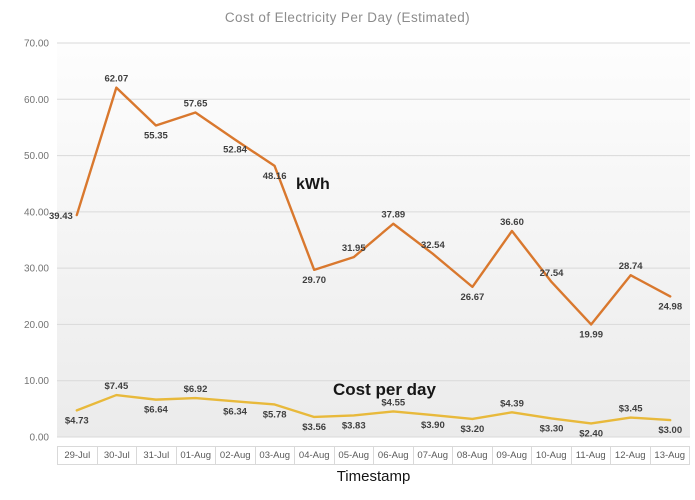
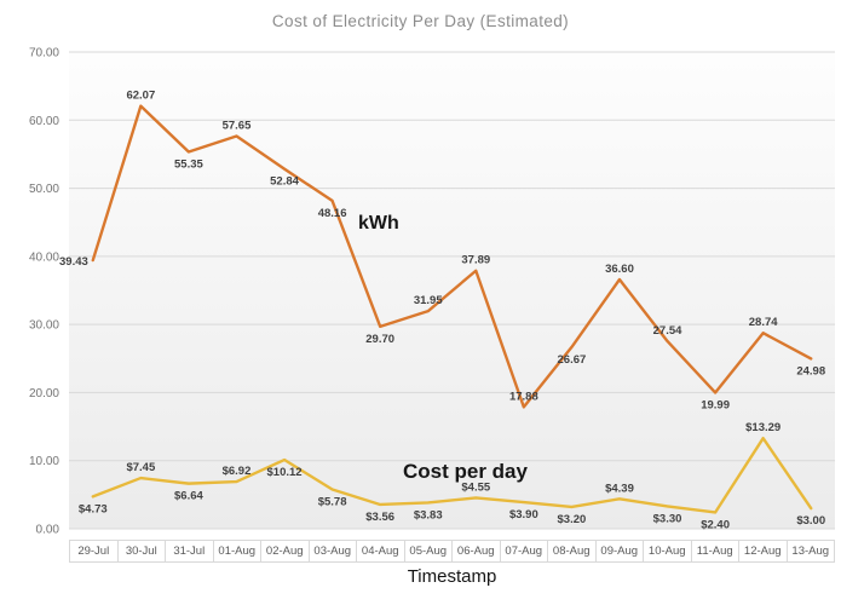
Cost per day/02-Aug: $6.34 -> $10.12
kWh/07-Aug: 32.54 -> 17.88
Cost per day/12-Aug: $3.45 -> $13.29
